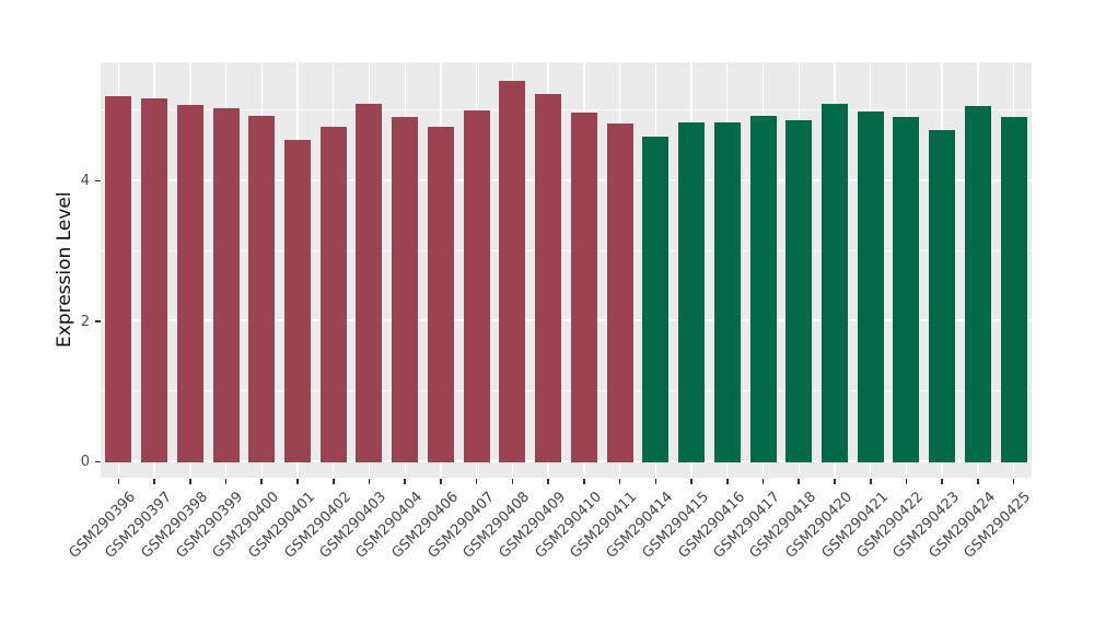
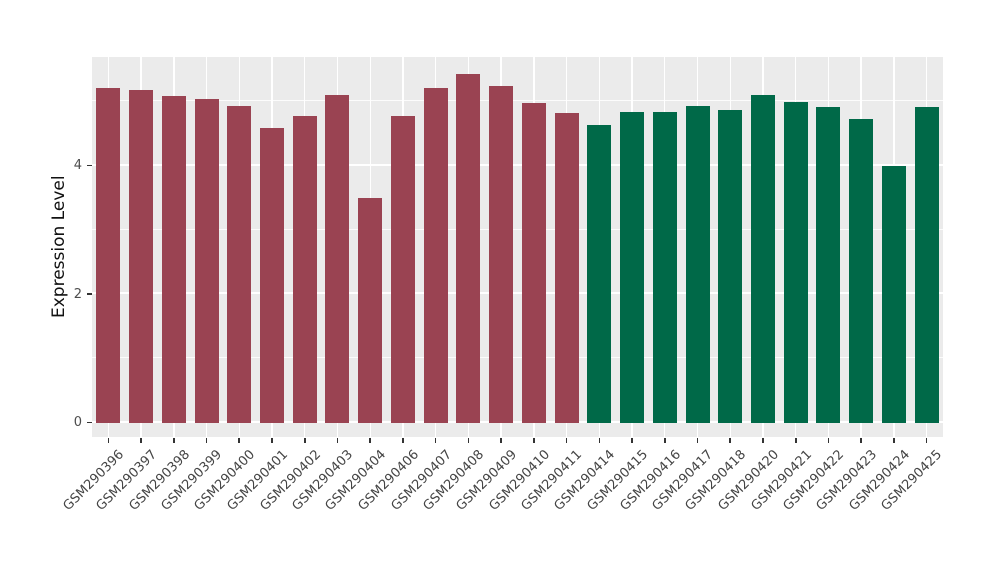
GSM290404: 4.9 -> 3.5
GSM290407: 5.0 -> 5.2
GSM290424: 5.1 -> 4.0
